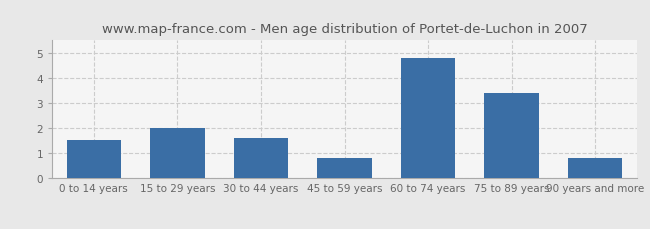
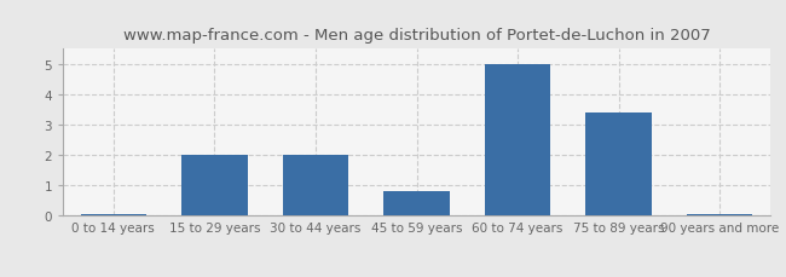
0 to 14 years: 1.55 -> 0.05
30 to 44 years: 1.60 -> 2.00
60 to 74 years: 4.80 -> 5.00
90 years and more: 0.80 -> 0.05
